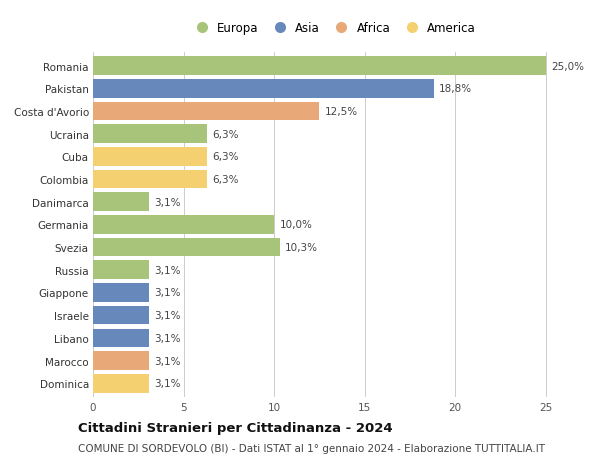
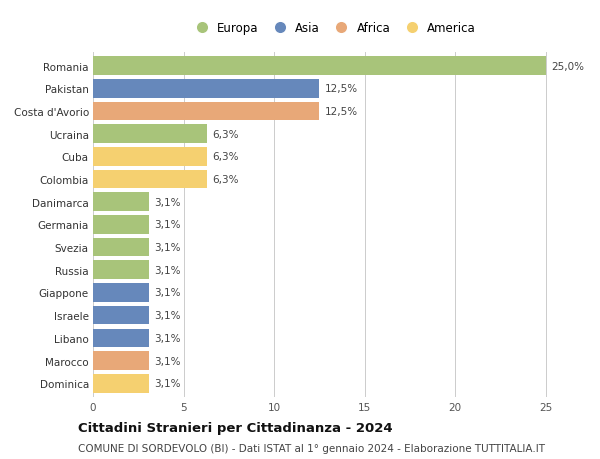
Pakistan: 18,8% -> 12,5%
Germania: 10,0% -> 3,1%
Svezia: 10,3% -> 3,1%
